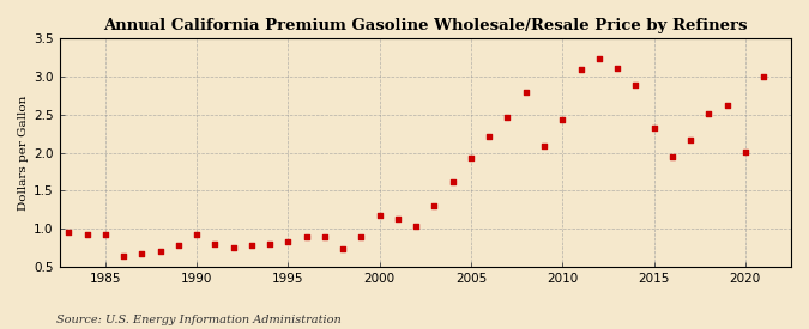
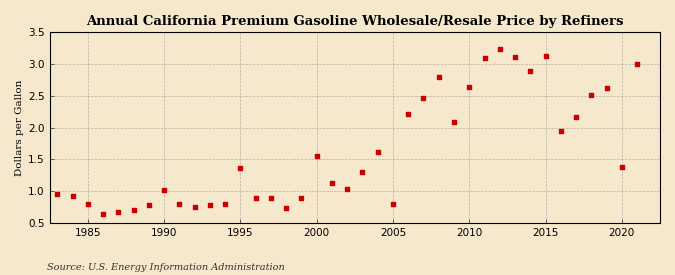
1985: 0.92 -> 0.80
1990: 0.93 -> 1.02
1995: 0.83 -> 1.36
2000: 1.17 -> 1.56
2005: 1.93 -> 0.80
2010: 2.43 -> 2.64
2015: 2.32 -> 3.12
2020: 2.01 -> 1.38
